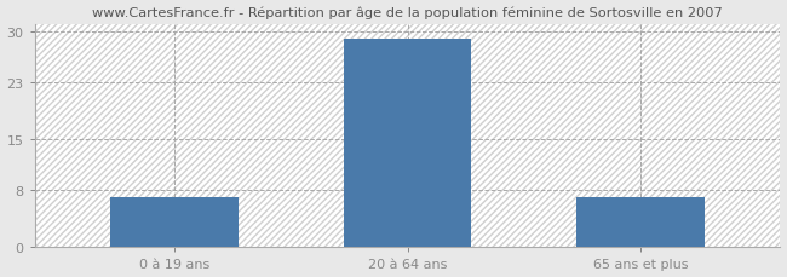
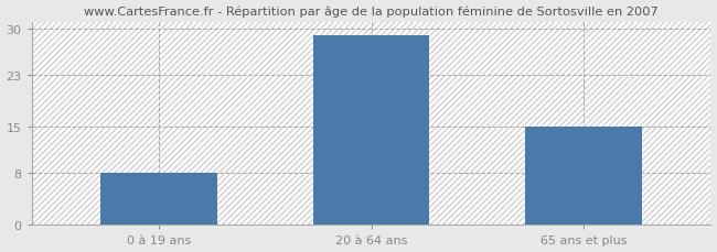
0 à 19 ans: 7 -> 8
65 ans et plus: 7 -> 15
